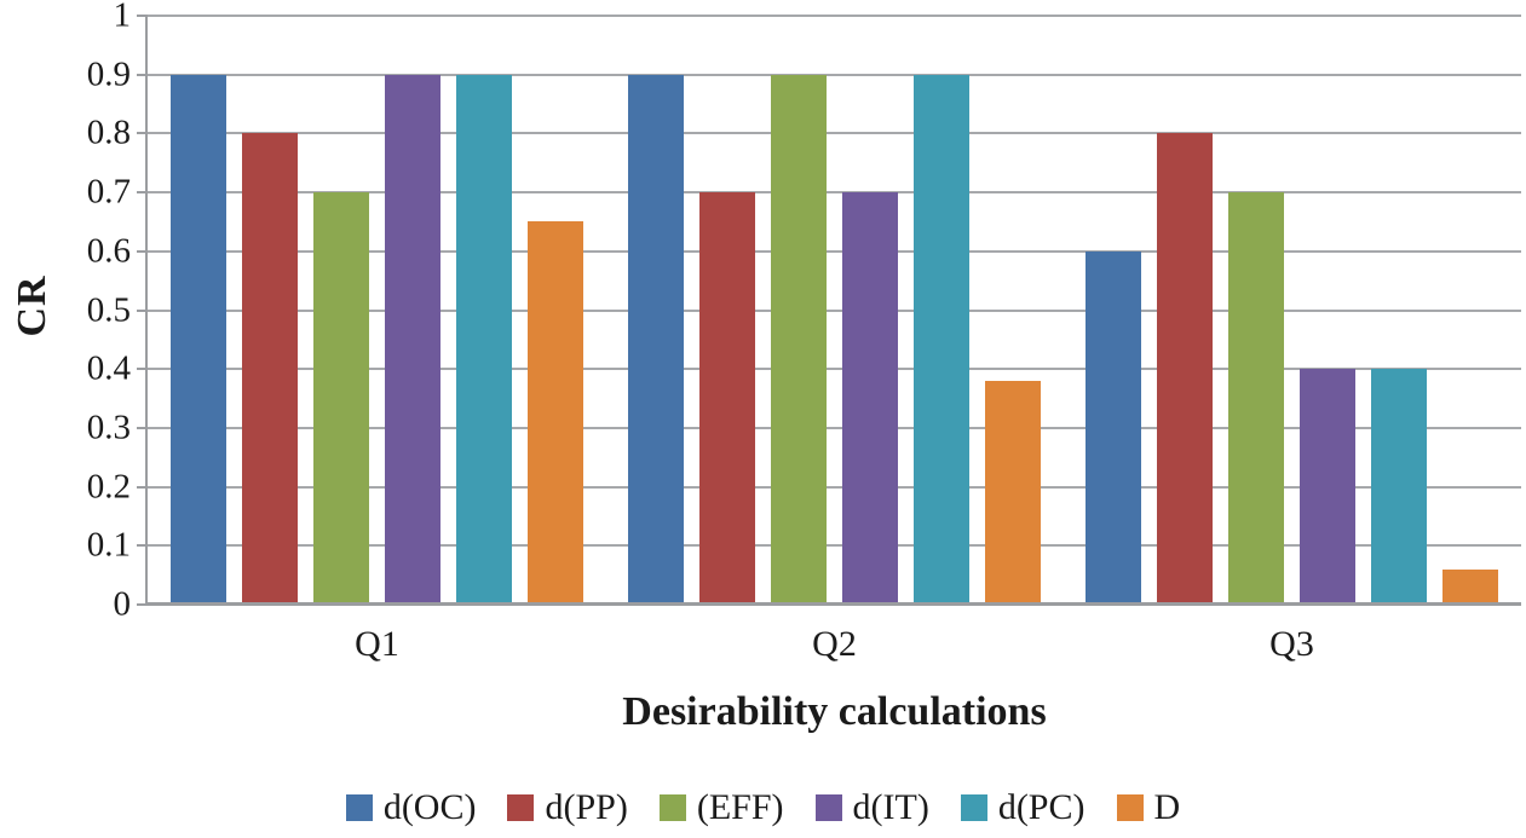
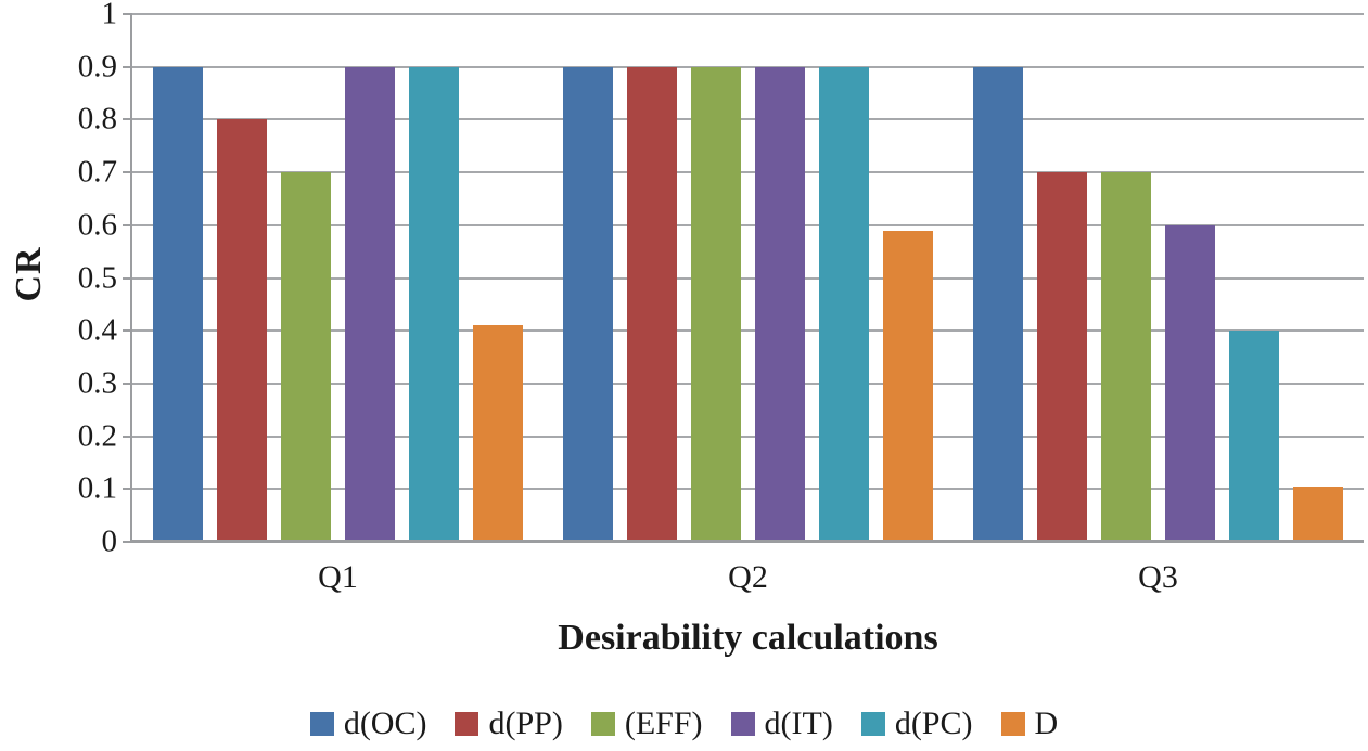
D/Q1: 0.65 -> 0.41
d(PP)/Q2: 0.7 -> 0.9
d(IT)/Q2: 0.7 -> 0.9
D/Q2: 0.38 -> 0.59
d(OC)/Q3: 0.6 -> 0.9
d(PP)/Q3: 0.8 -> 0.7
d(IT)/Q3: 0.4 -> 0.6
D/Q3: 0.06 -> 0.10
